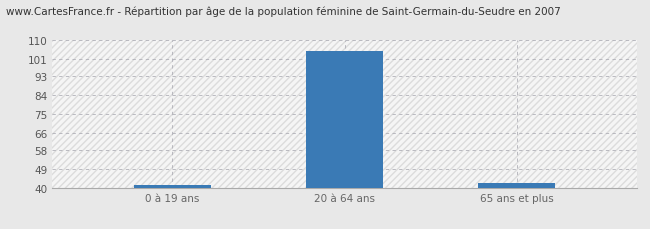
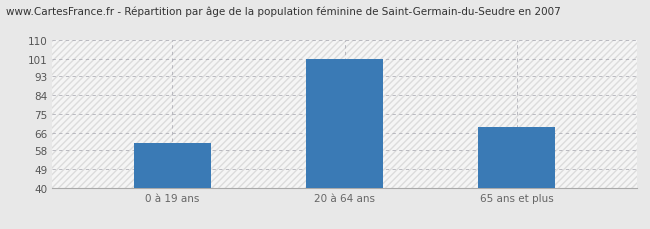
0 à 19 ans: 41 -> 61
20 à 64 ans: 105 -> 101
65 ans et plus: 42 -> 69
